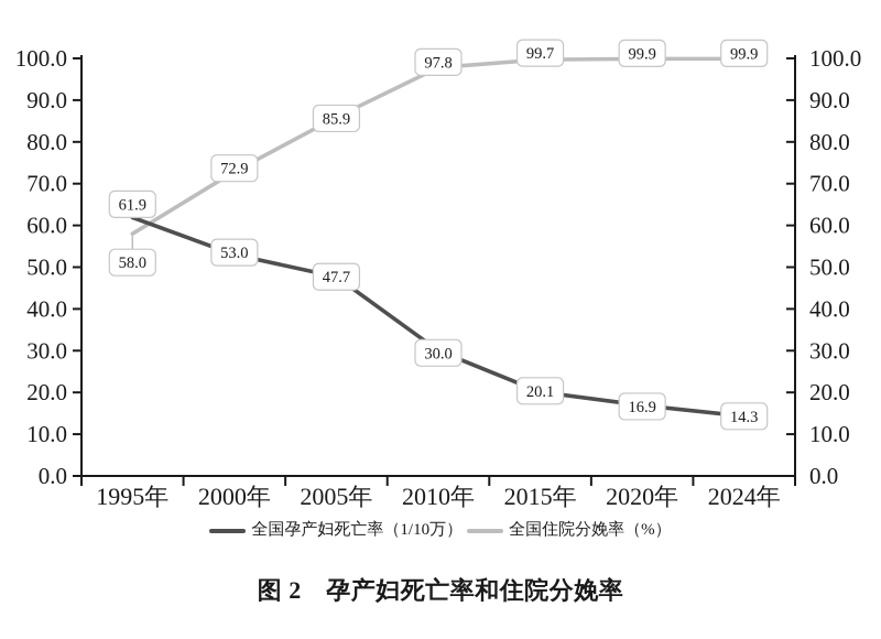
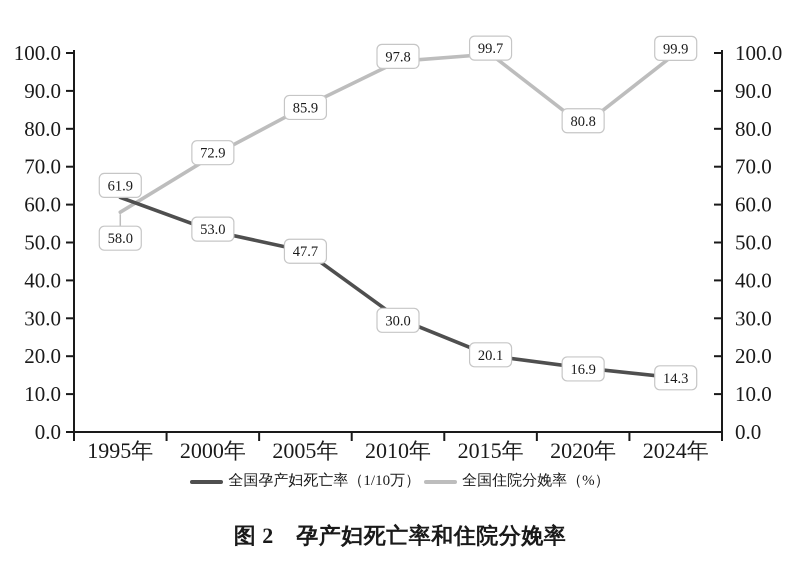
全国住院分娩率（%）/2020年: 99.9 -> 80.8
